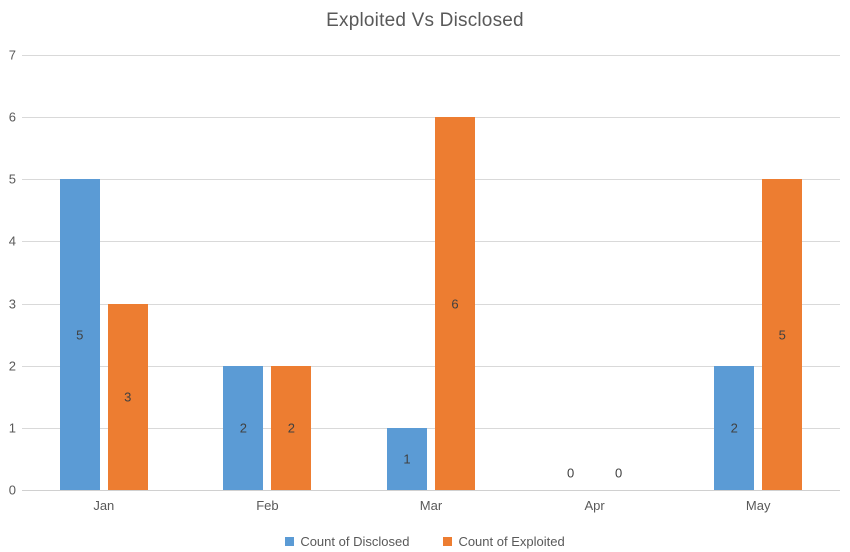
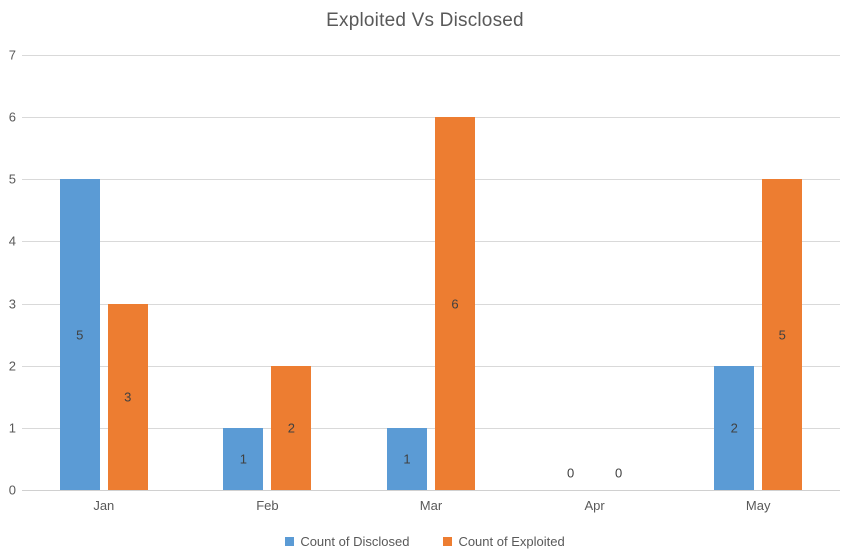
Count of Disclosed/Feb: 2 -> 1
